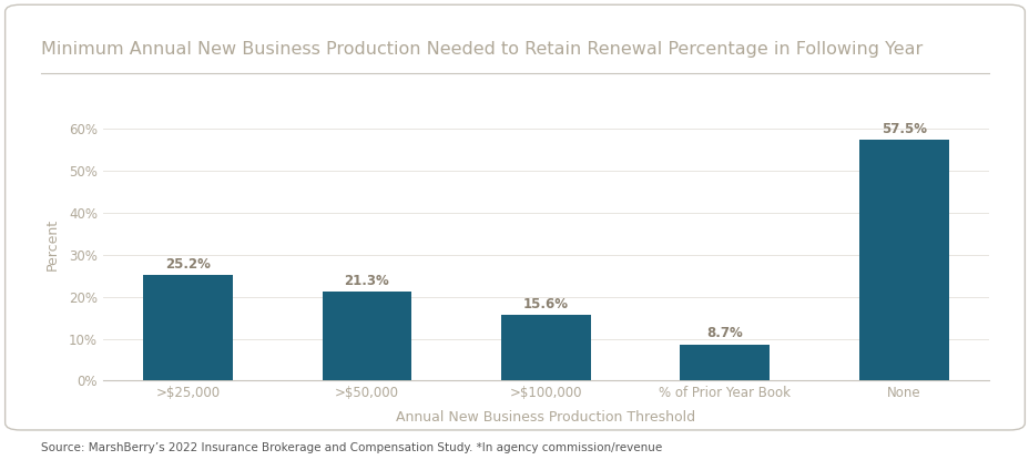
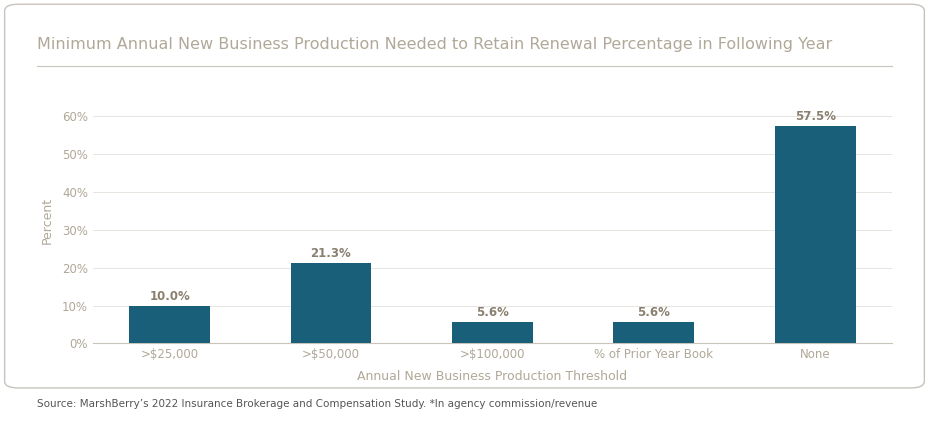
>$25,000: 25.2% -> 10.0%
>$100,000: 15.6% -> 5.6%
% of Prior Year Book: 8.7% -> 5.6%
